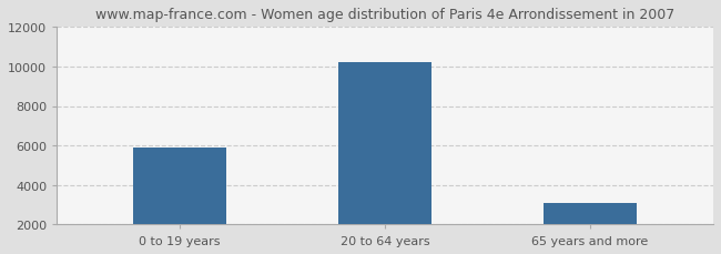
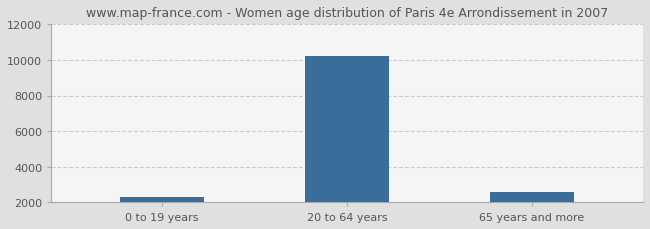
0 to 19 years: 5900 -> 2300
65 years and more: 3100 -> 2600
